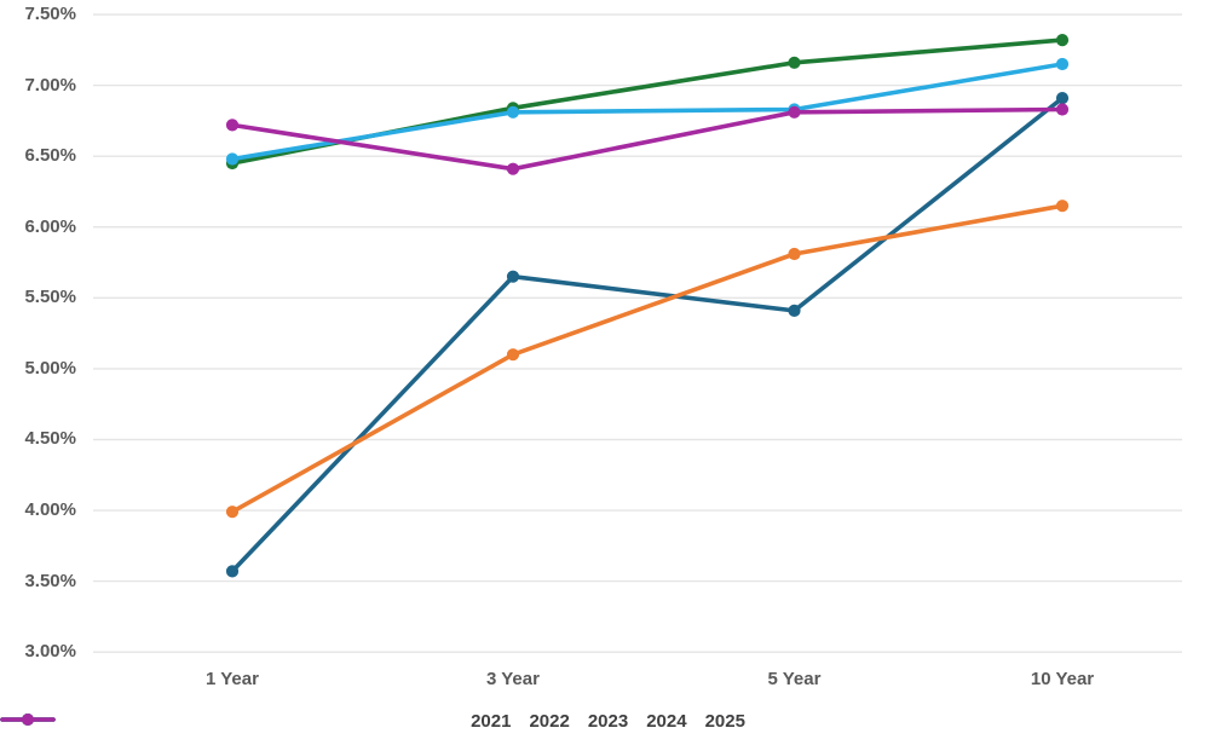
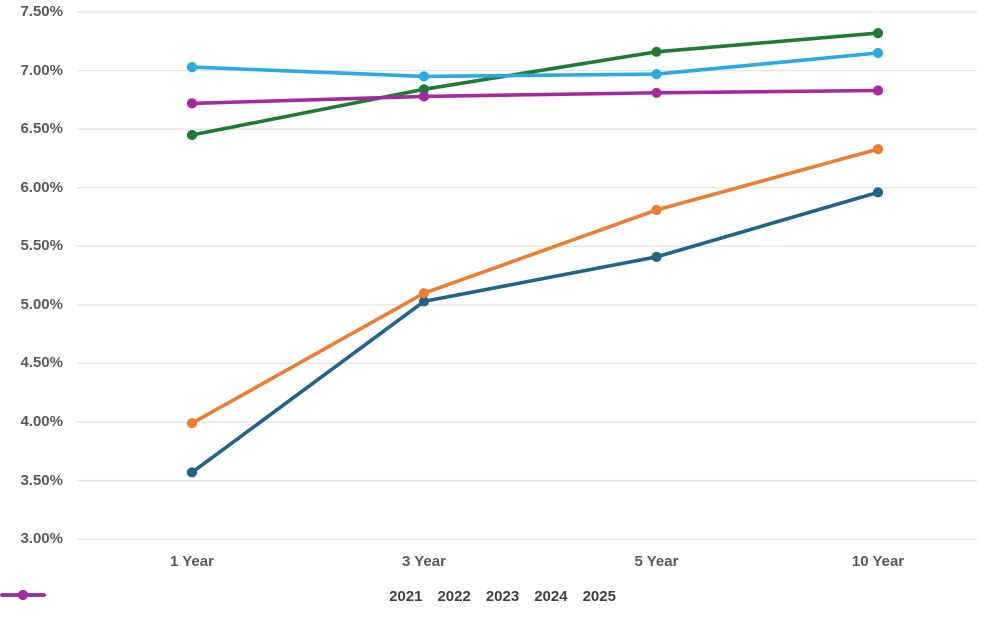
2024/1 Year: 6.48% -> 7.03%
2021/3 Year: 5.65% -> 5.03%
2024/3 Year: 6.81% -> 6.95%
2025/3 Year: 6.41% -> 6.78%
2024/5 Year: 6.83% -> 6.97%
2021/10 Year: 6.91% -> 5.96%
2022/10 Year: 6.15% -> 6.33%
